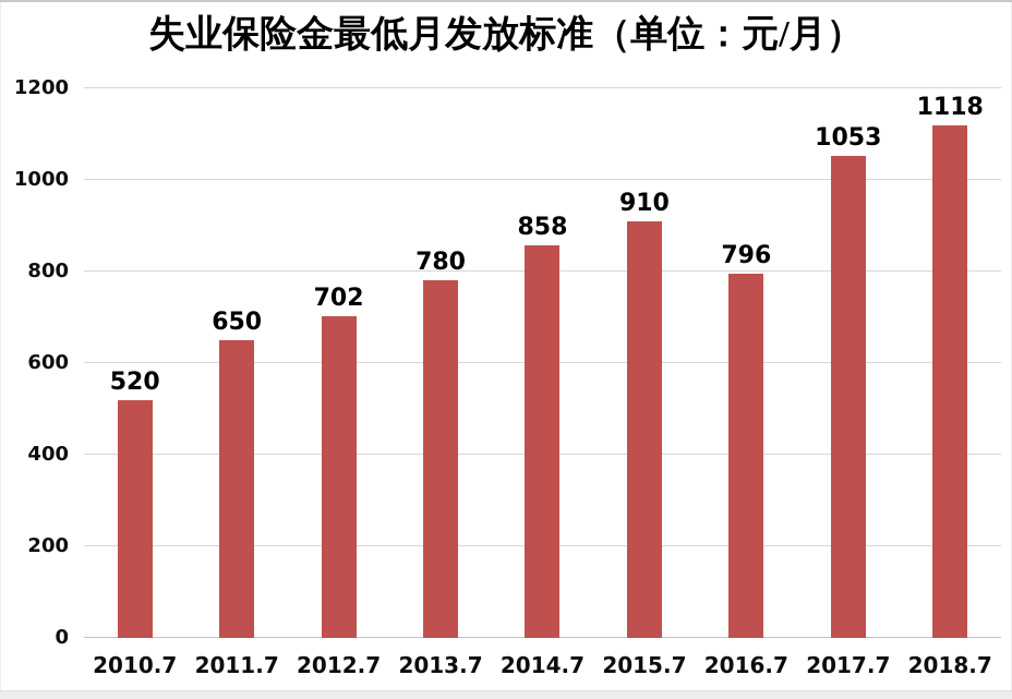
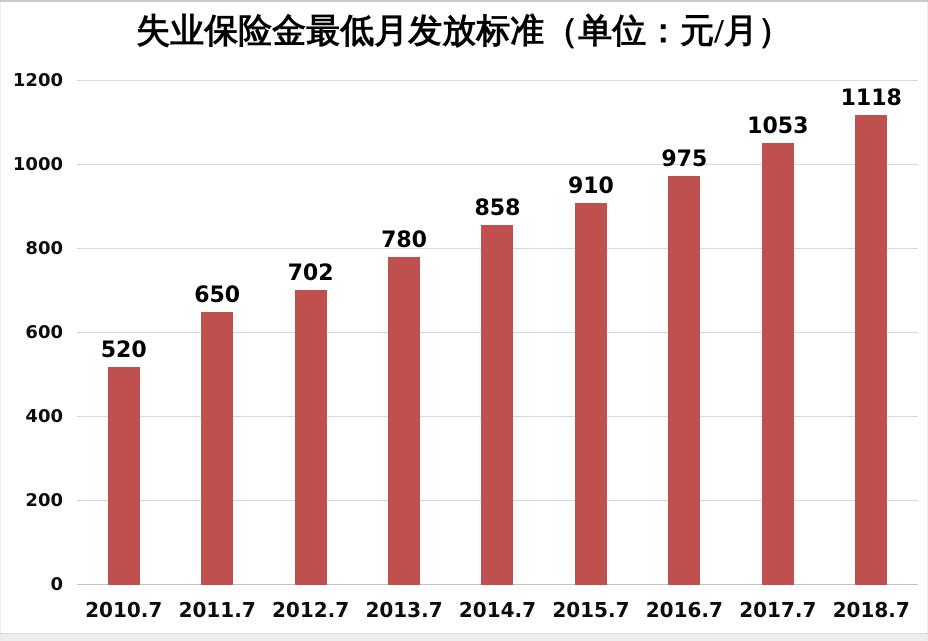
2016.7: 796 -> 975
